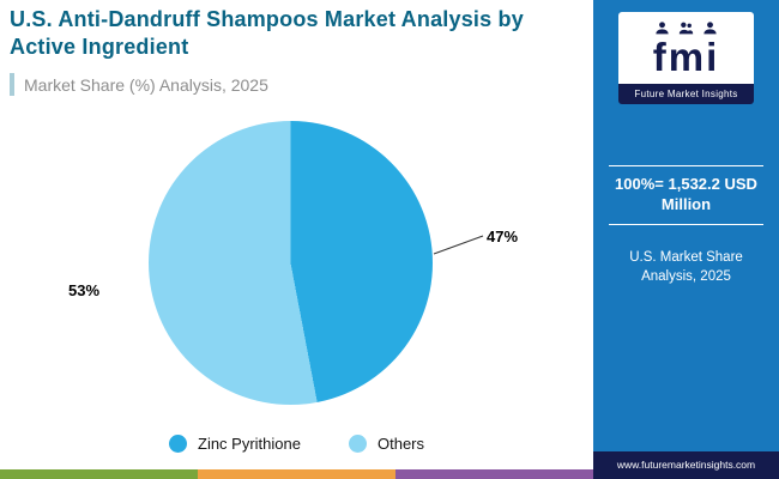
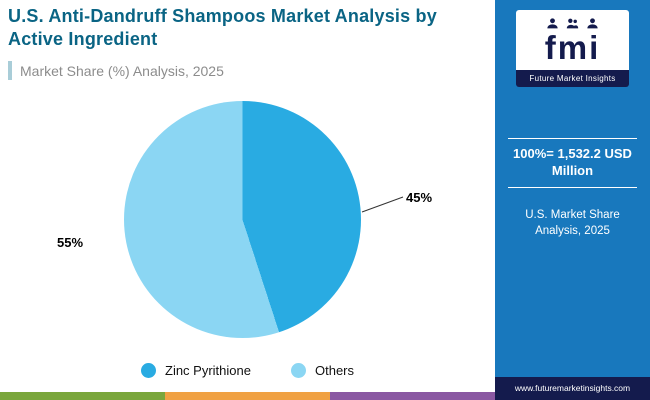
Zinc Pyrithione: 47% -> 45%
Others: 53% -> 55%
